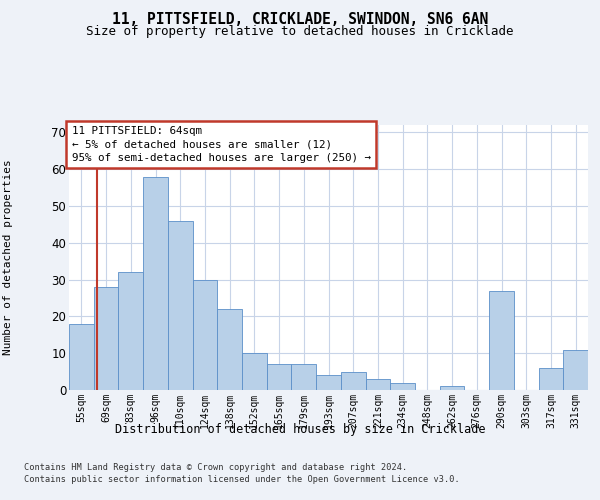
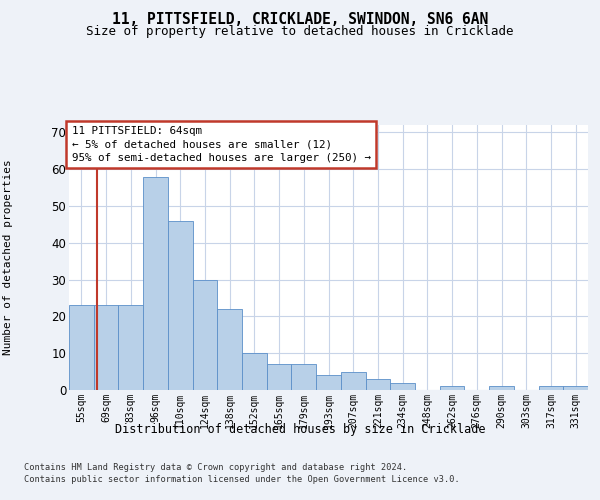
55sqm: 18 -> 23
69sqm: 28 -> 23
83sqm: 32 -> 23
290sqm: 27 -> 1
317sqm: 6 -> 1
331sqm: 11 -> 1
